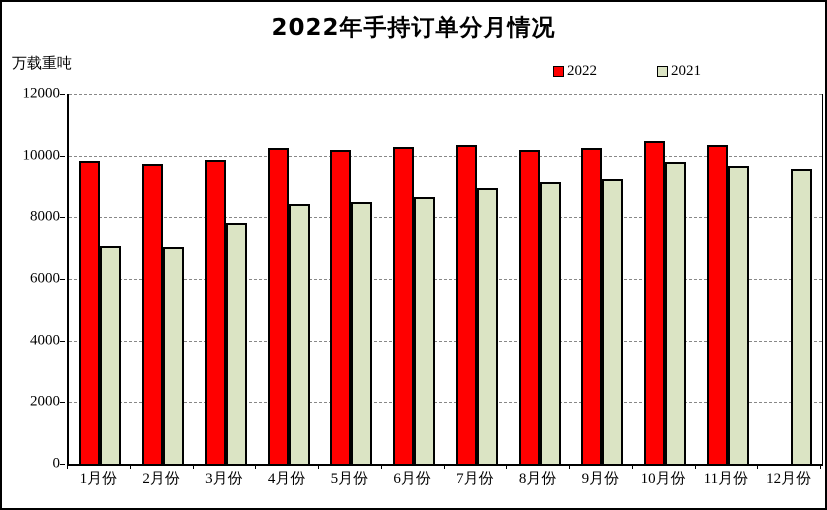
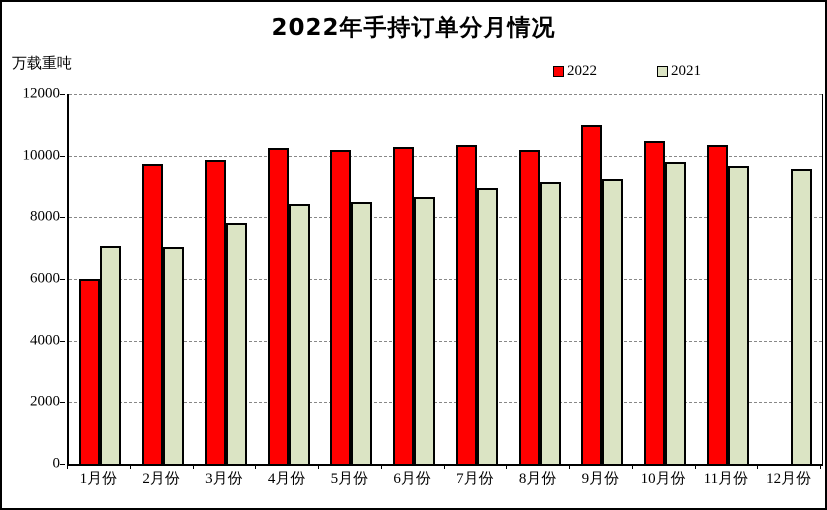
2022/1月份: 9800 -> 6000
2022/9月份: 10300 -> 11000
